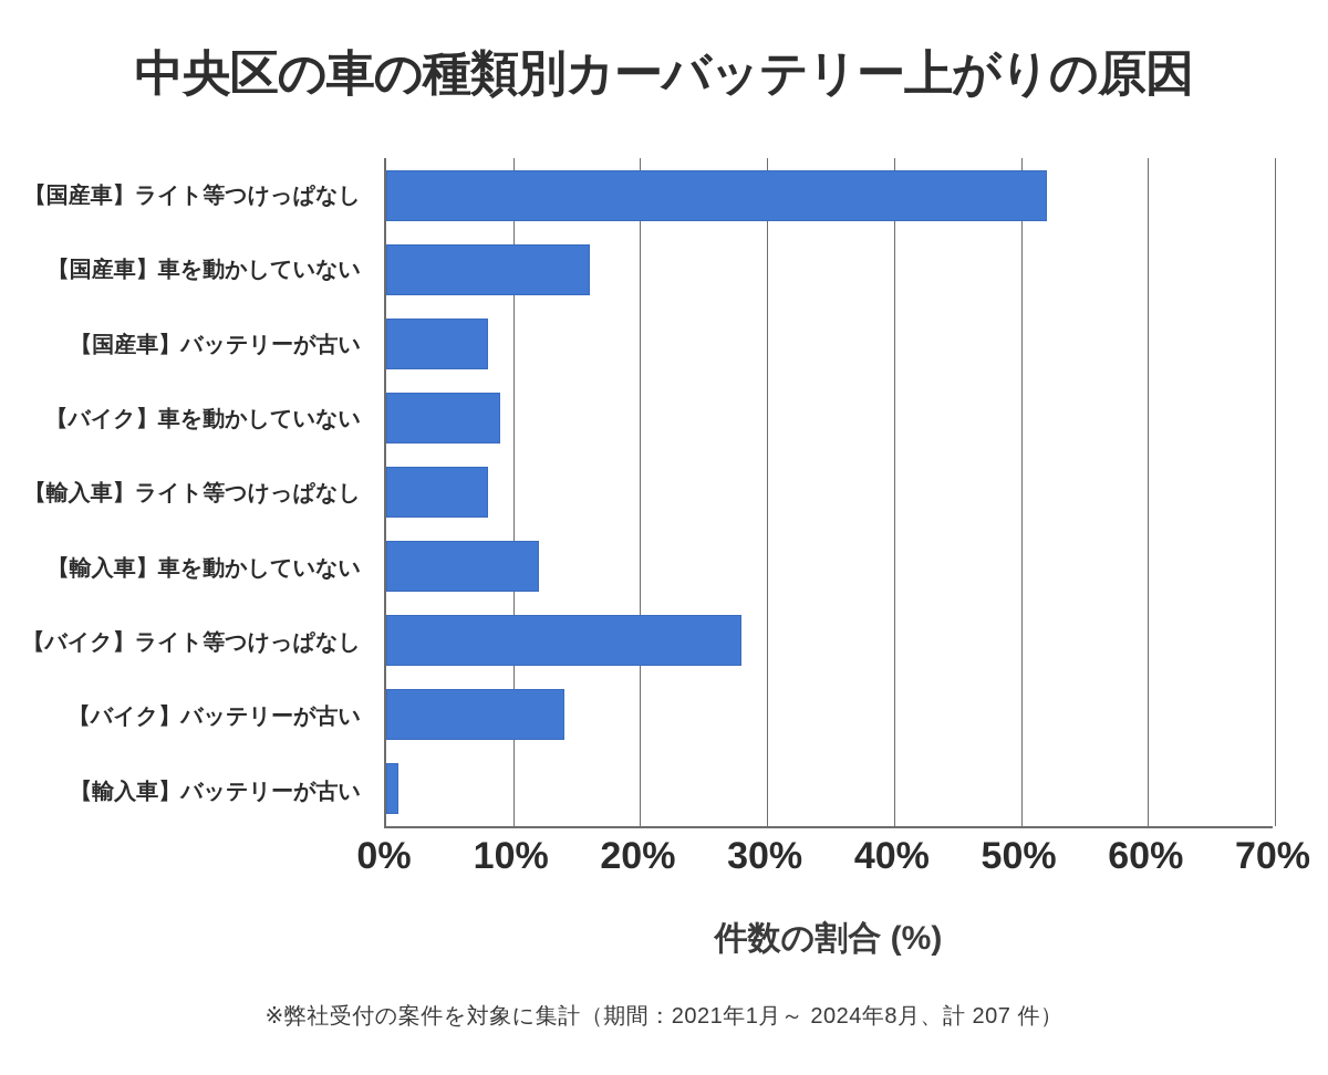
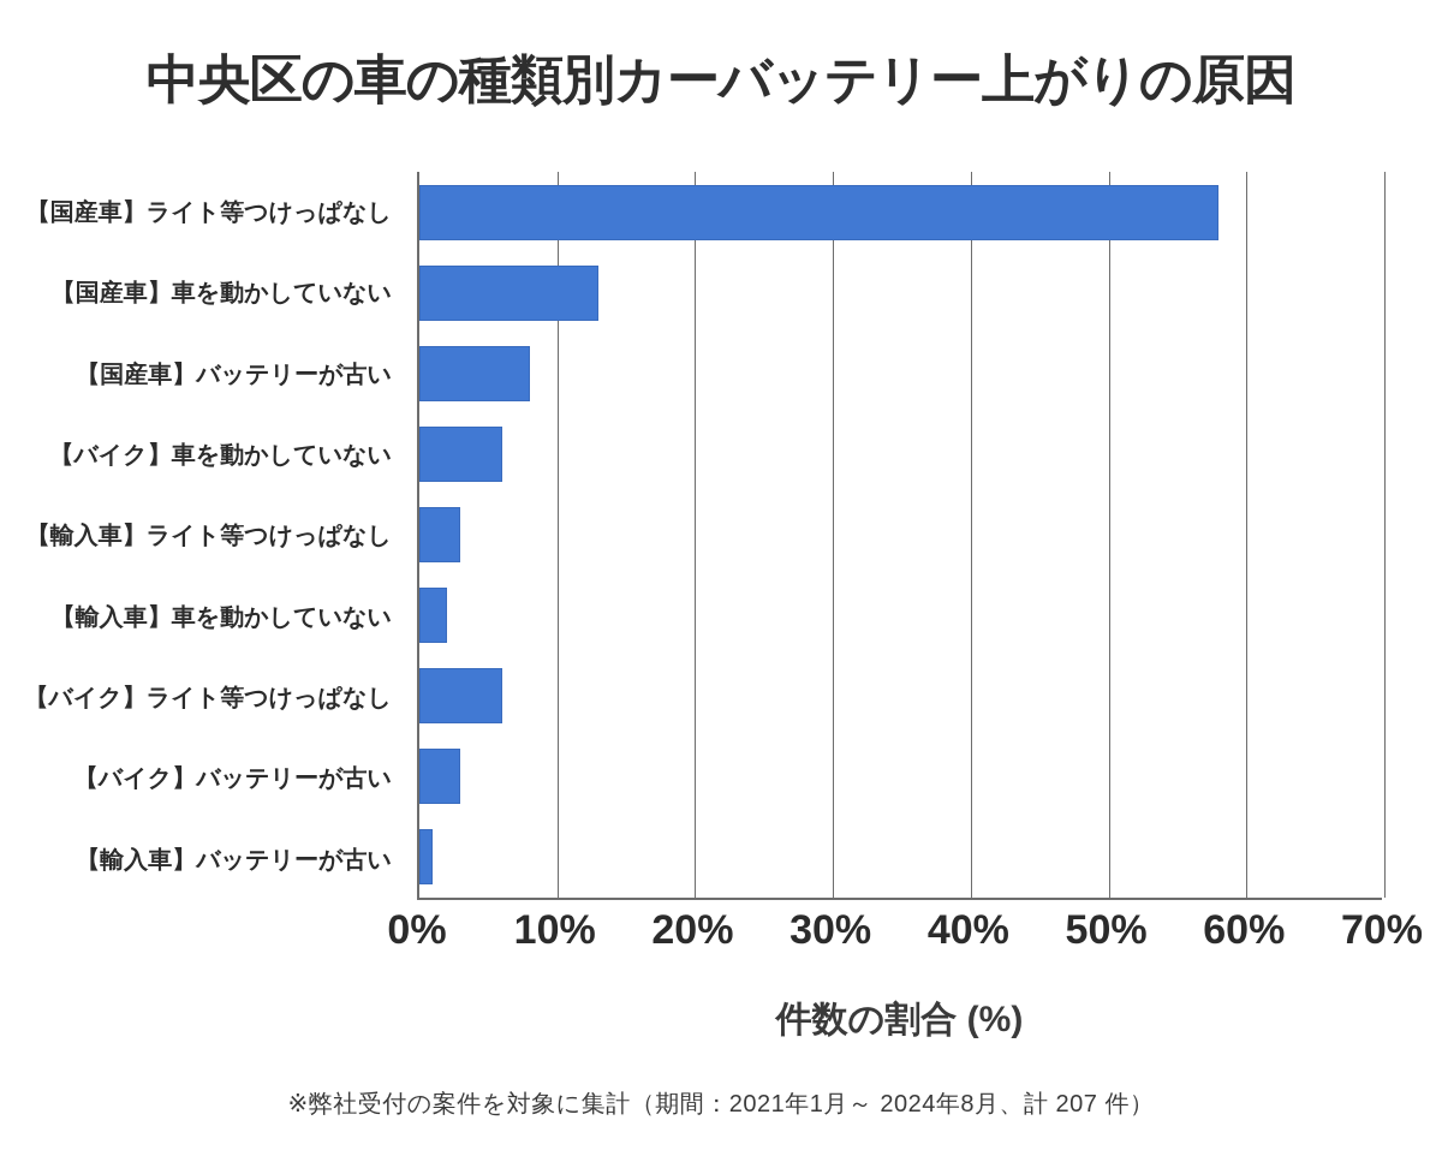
【国産車】ライト等つけっぱなし: 52% -> 58%
【国産車】車を動かしていない: 16% -> 13%
【バイク】車を動かしていない: 9% -> 6%
【輸入車】ライト等つけっぱなし: 8% -> 3%
【輸入車】車を動かしていない: 12% -> 2%
【バイク】ライト等つけっぱなし: 28% -> 6%
【バイク】バッテリーが古い: 14% -> 3%
